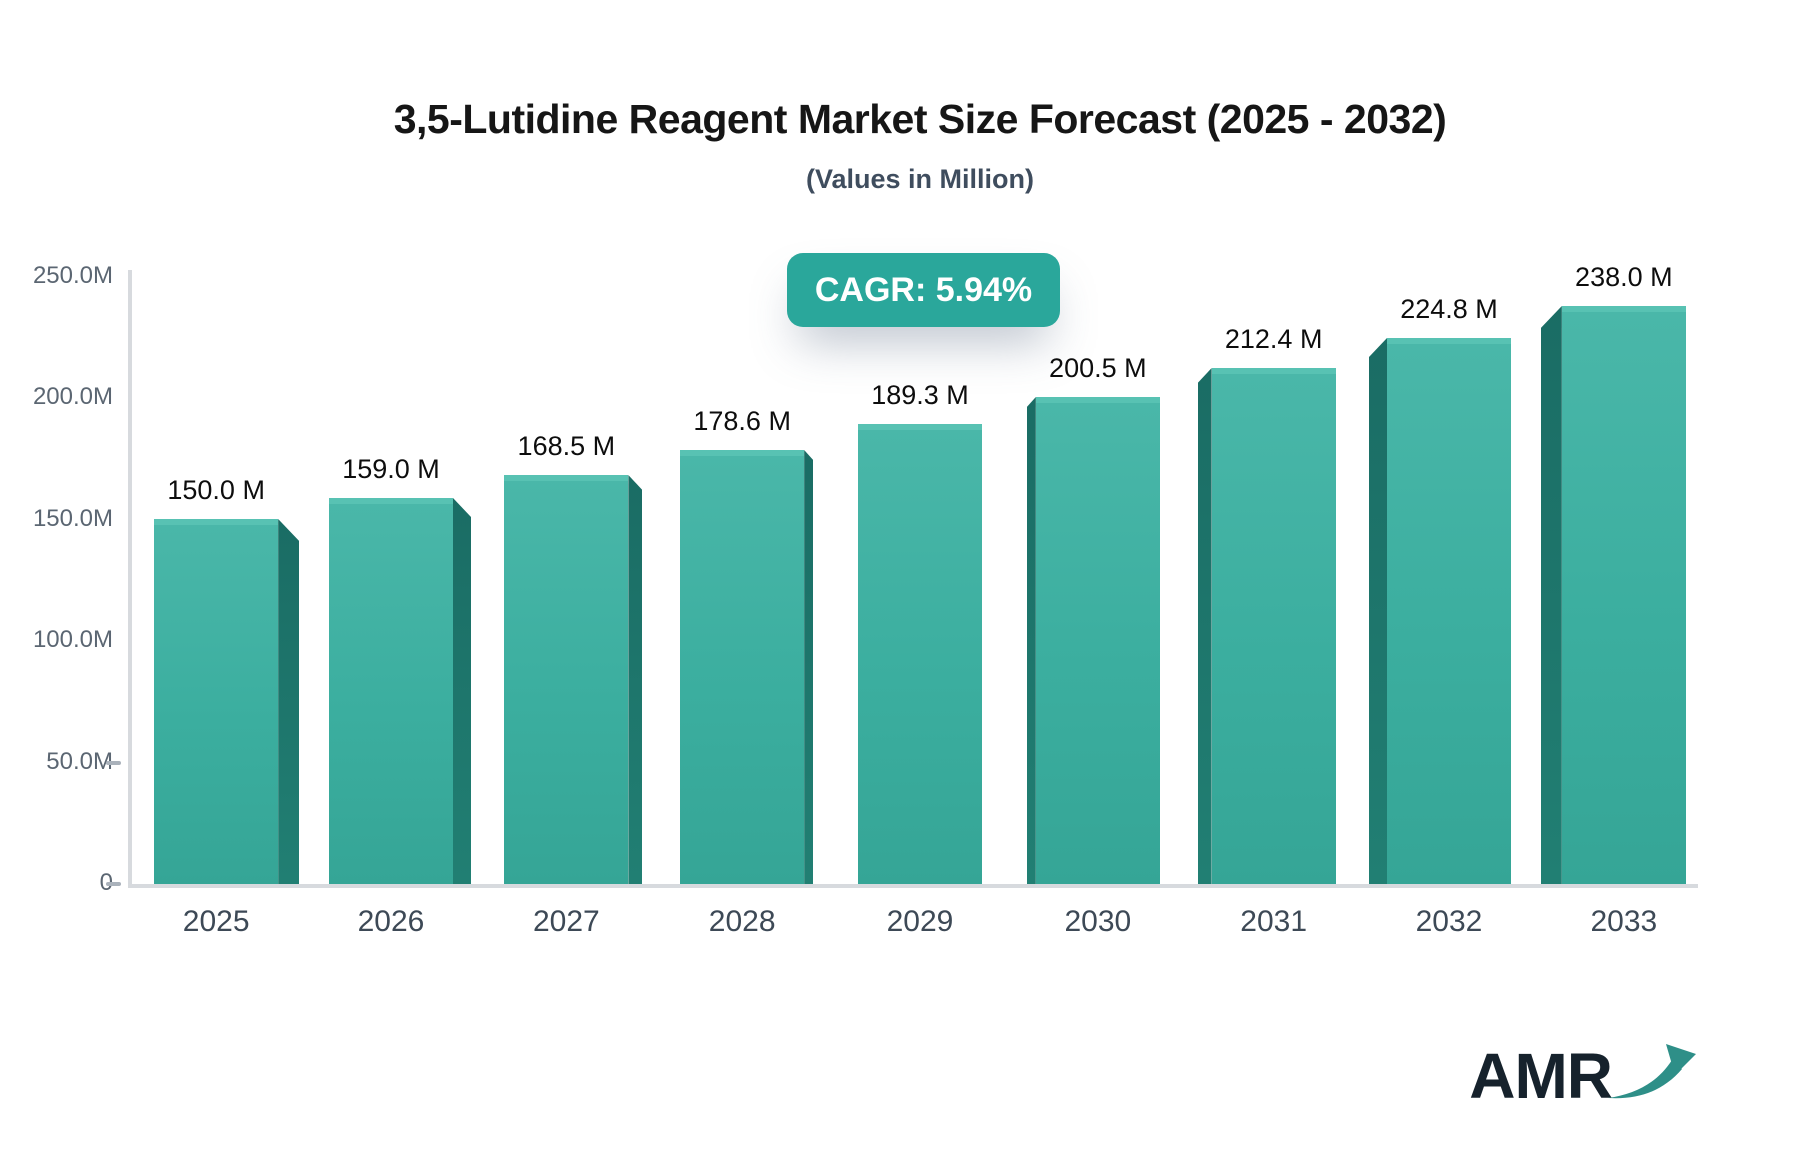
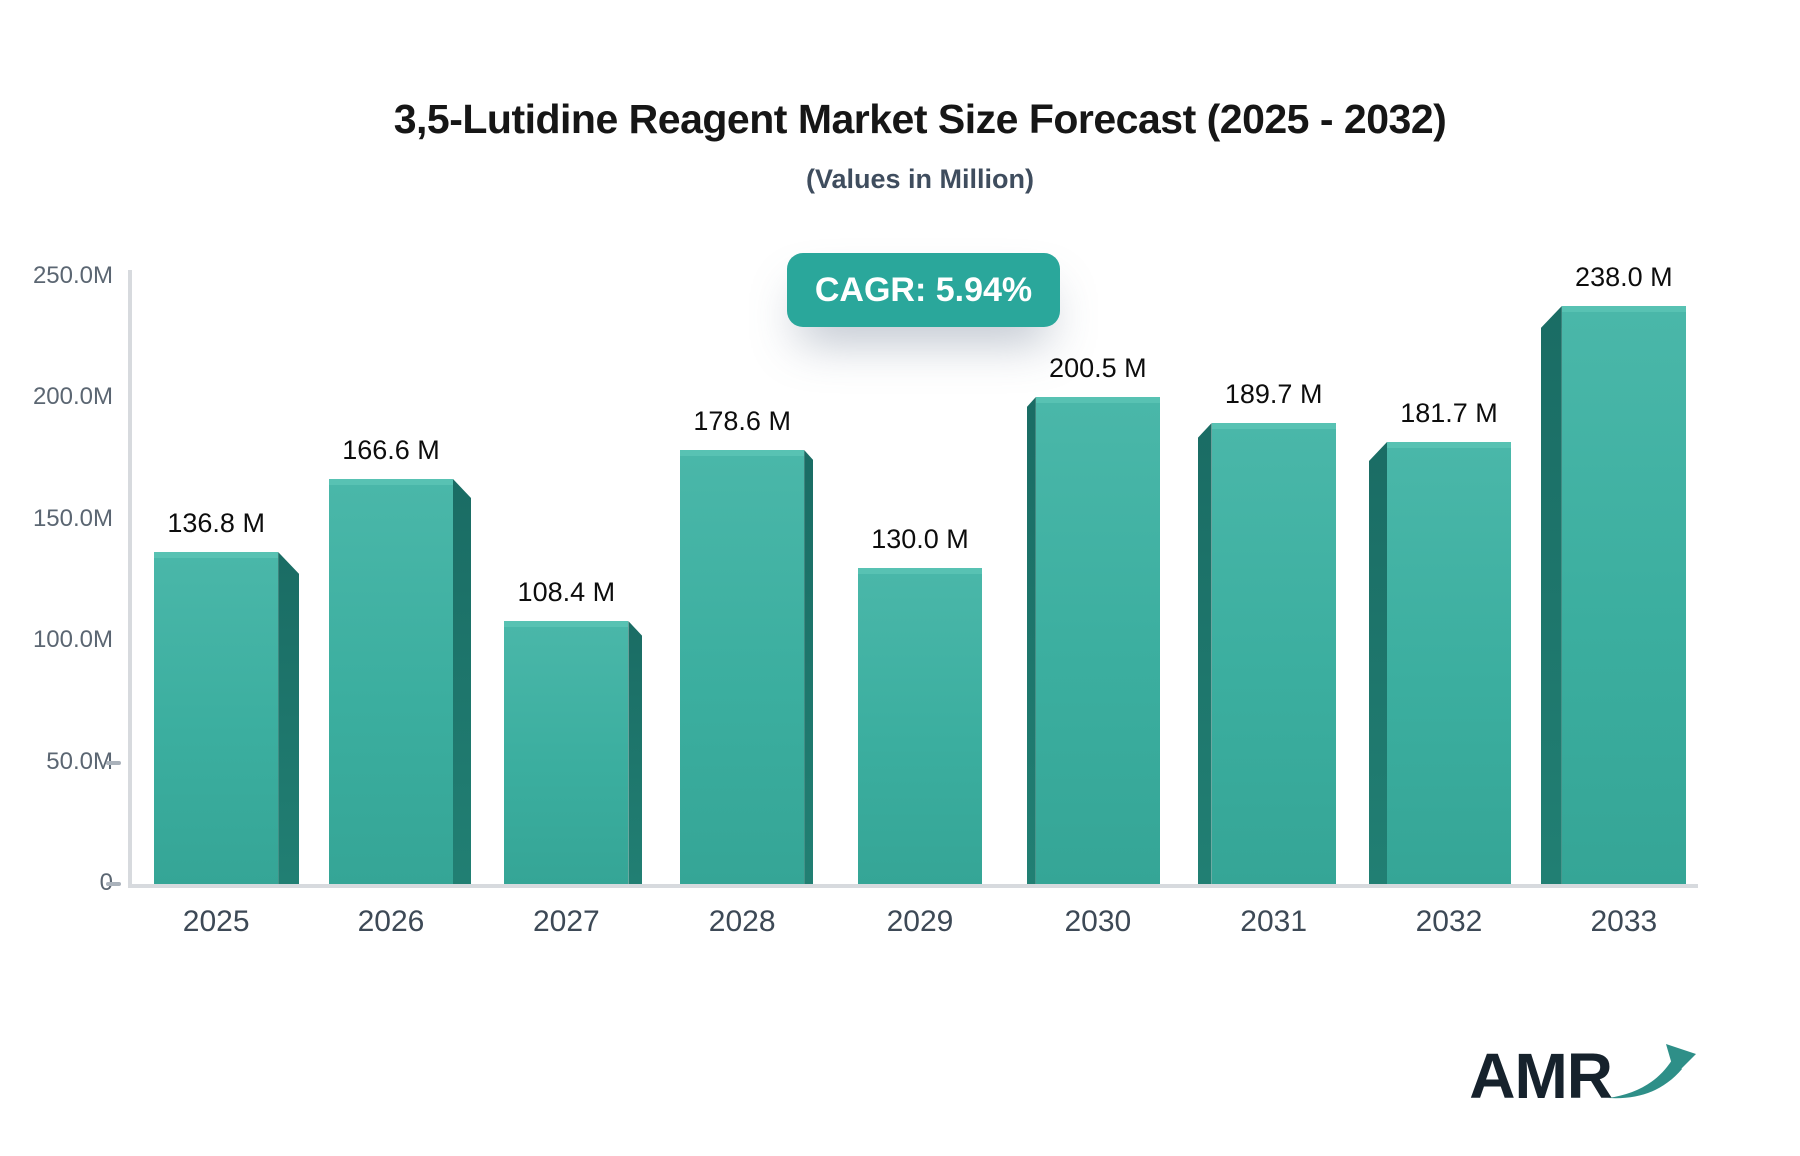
2025: 150.0 -> 136.8
2026: 159.0 -> 166.6
2027: 168.5 -> 108.4
2029: 189.3 -> 130.0
2031: 212.4 -> 189.7
2032: 224.8 -> 181.7
